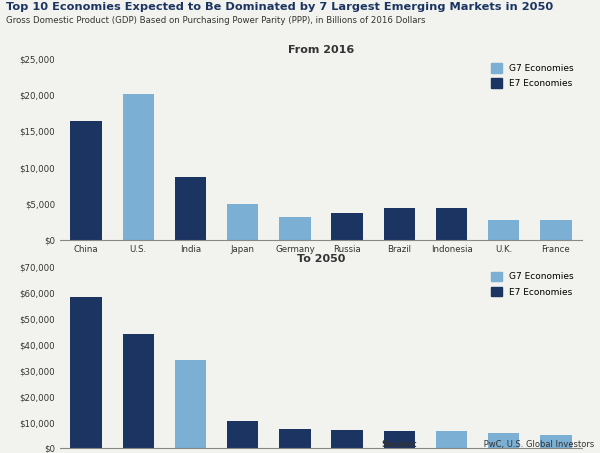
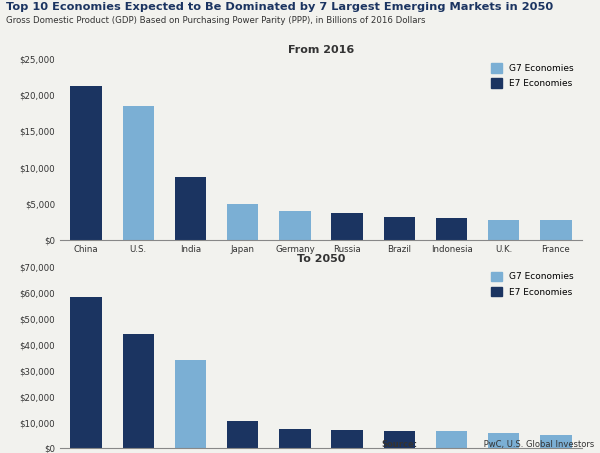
From 2016/China: $16,400 -> $21,300
From 2016/U.S.: $20,200 -> $18,600
From 2016/Germany: $3,200 -> $4,000
From 2016/Brazil: $4,400 -> $3,100
From 2016/Indonesia: $4,400 -> $3,000
